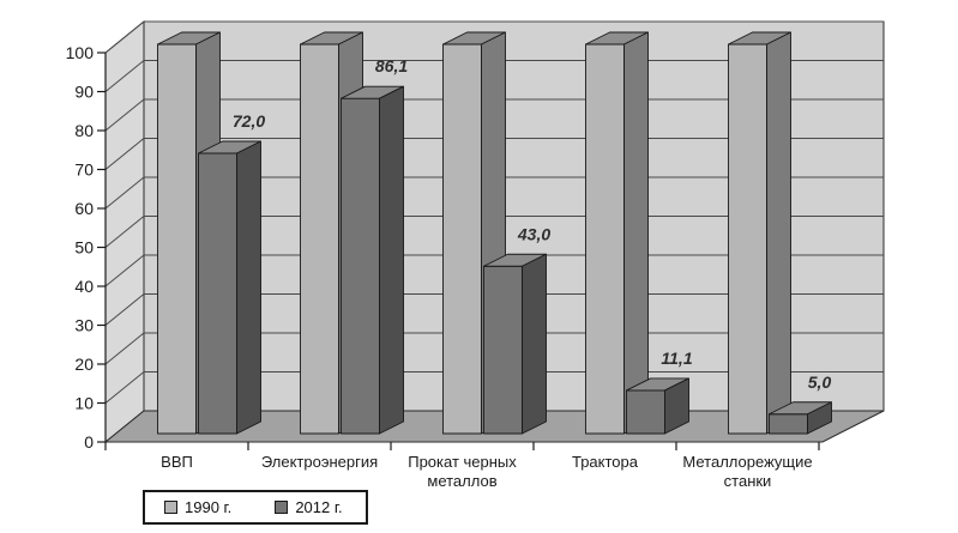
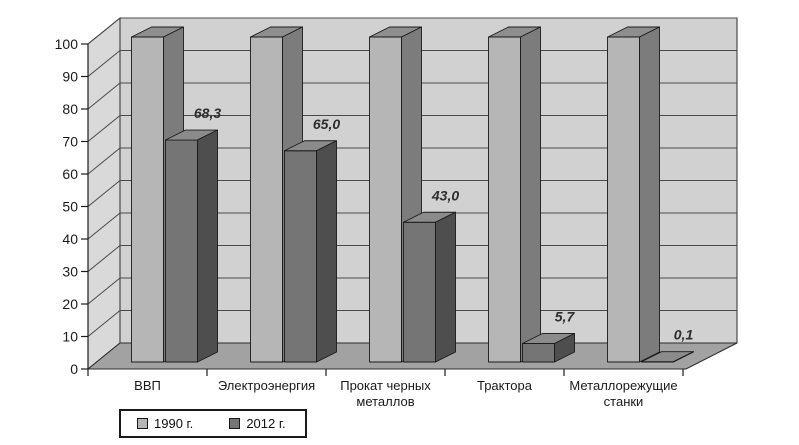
2012 г./ВВП: 72,0 -> 68,3
2012 г./Электроэнергия: 86,1 -> 65,0
2012 г./Трактора: 11,1 -> 5,7
2012 г./Металлорежущие станки: 5,0 -> 0,1
